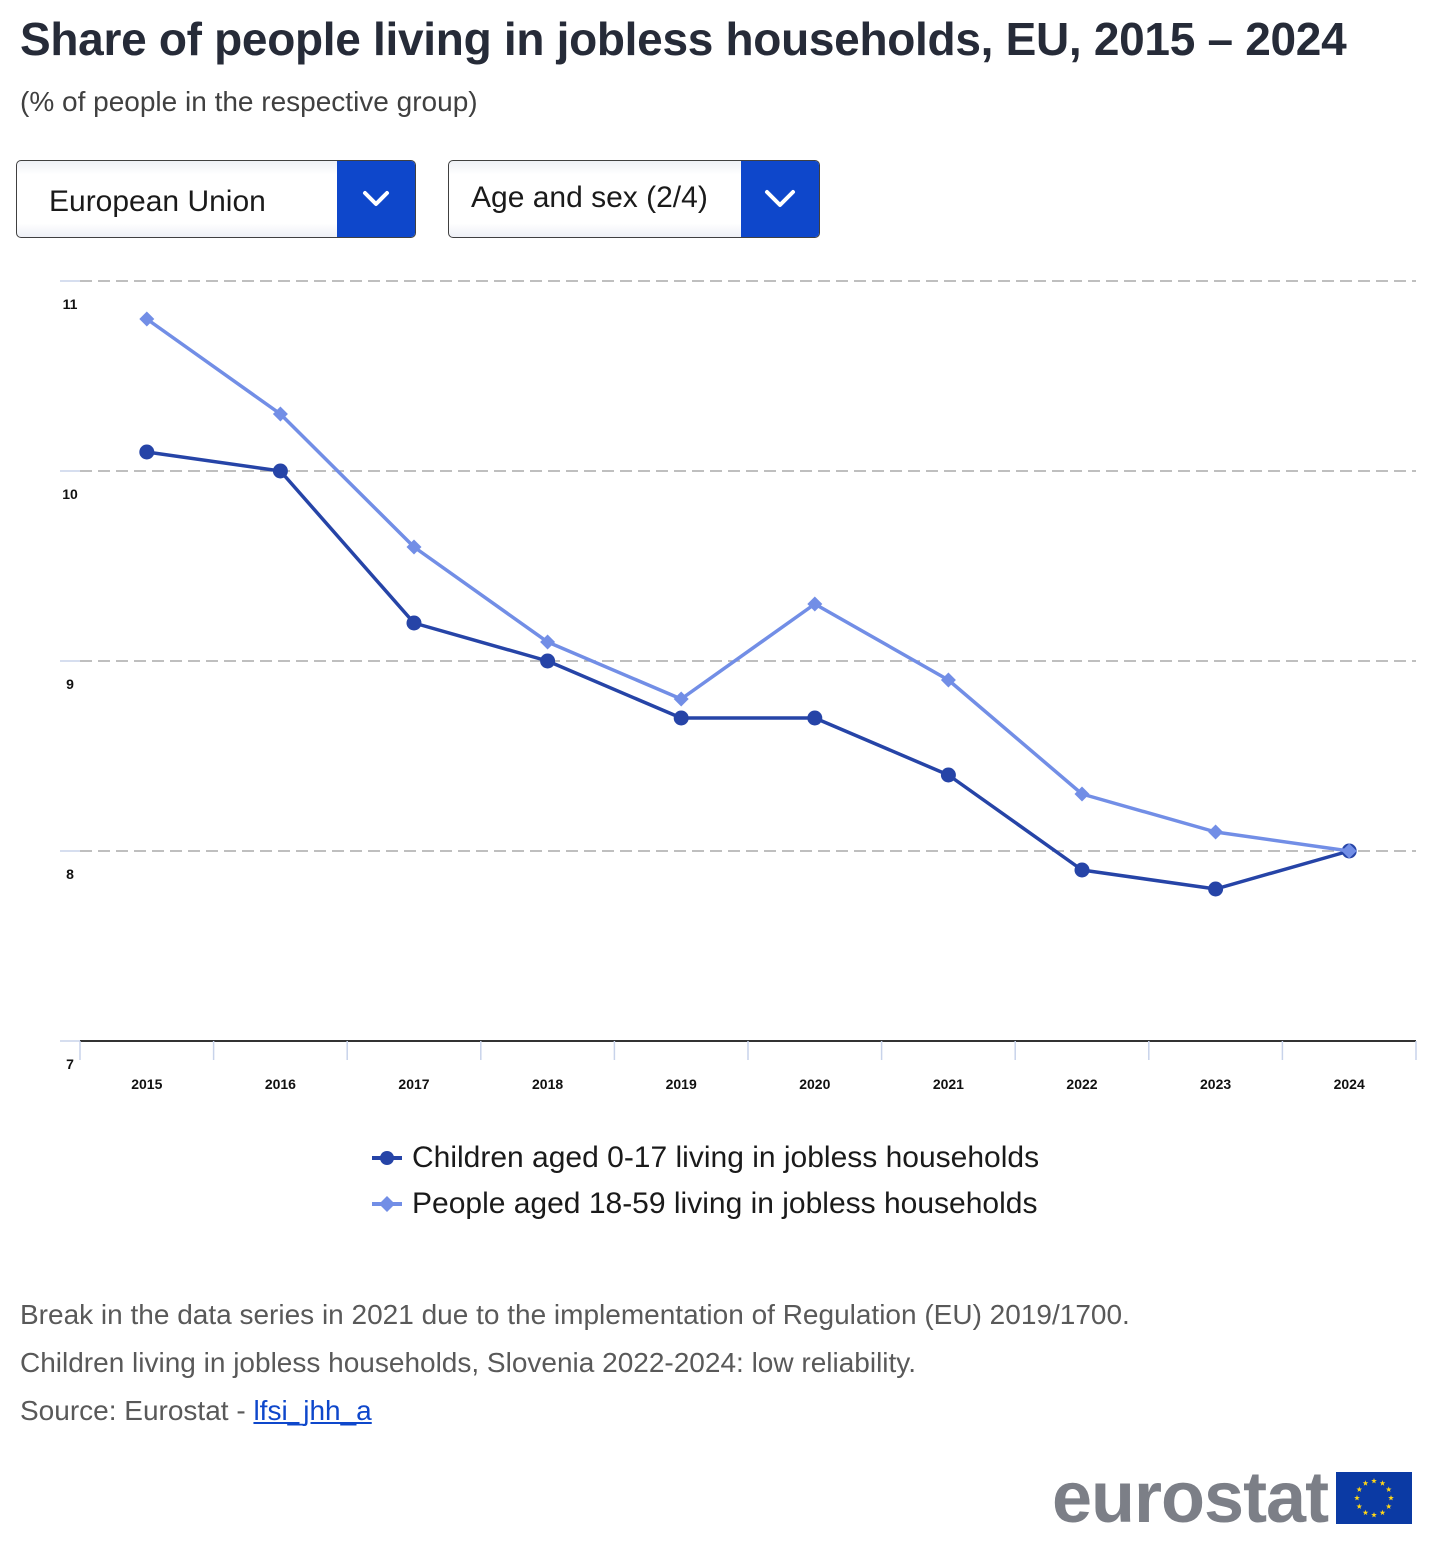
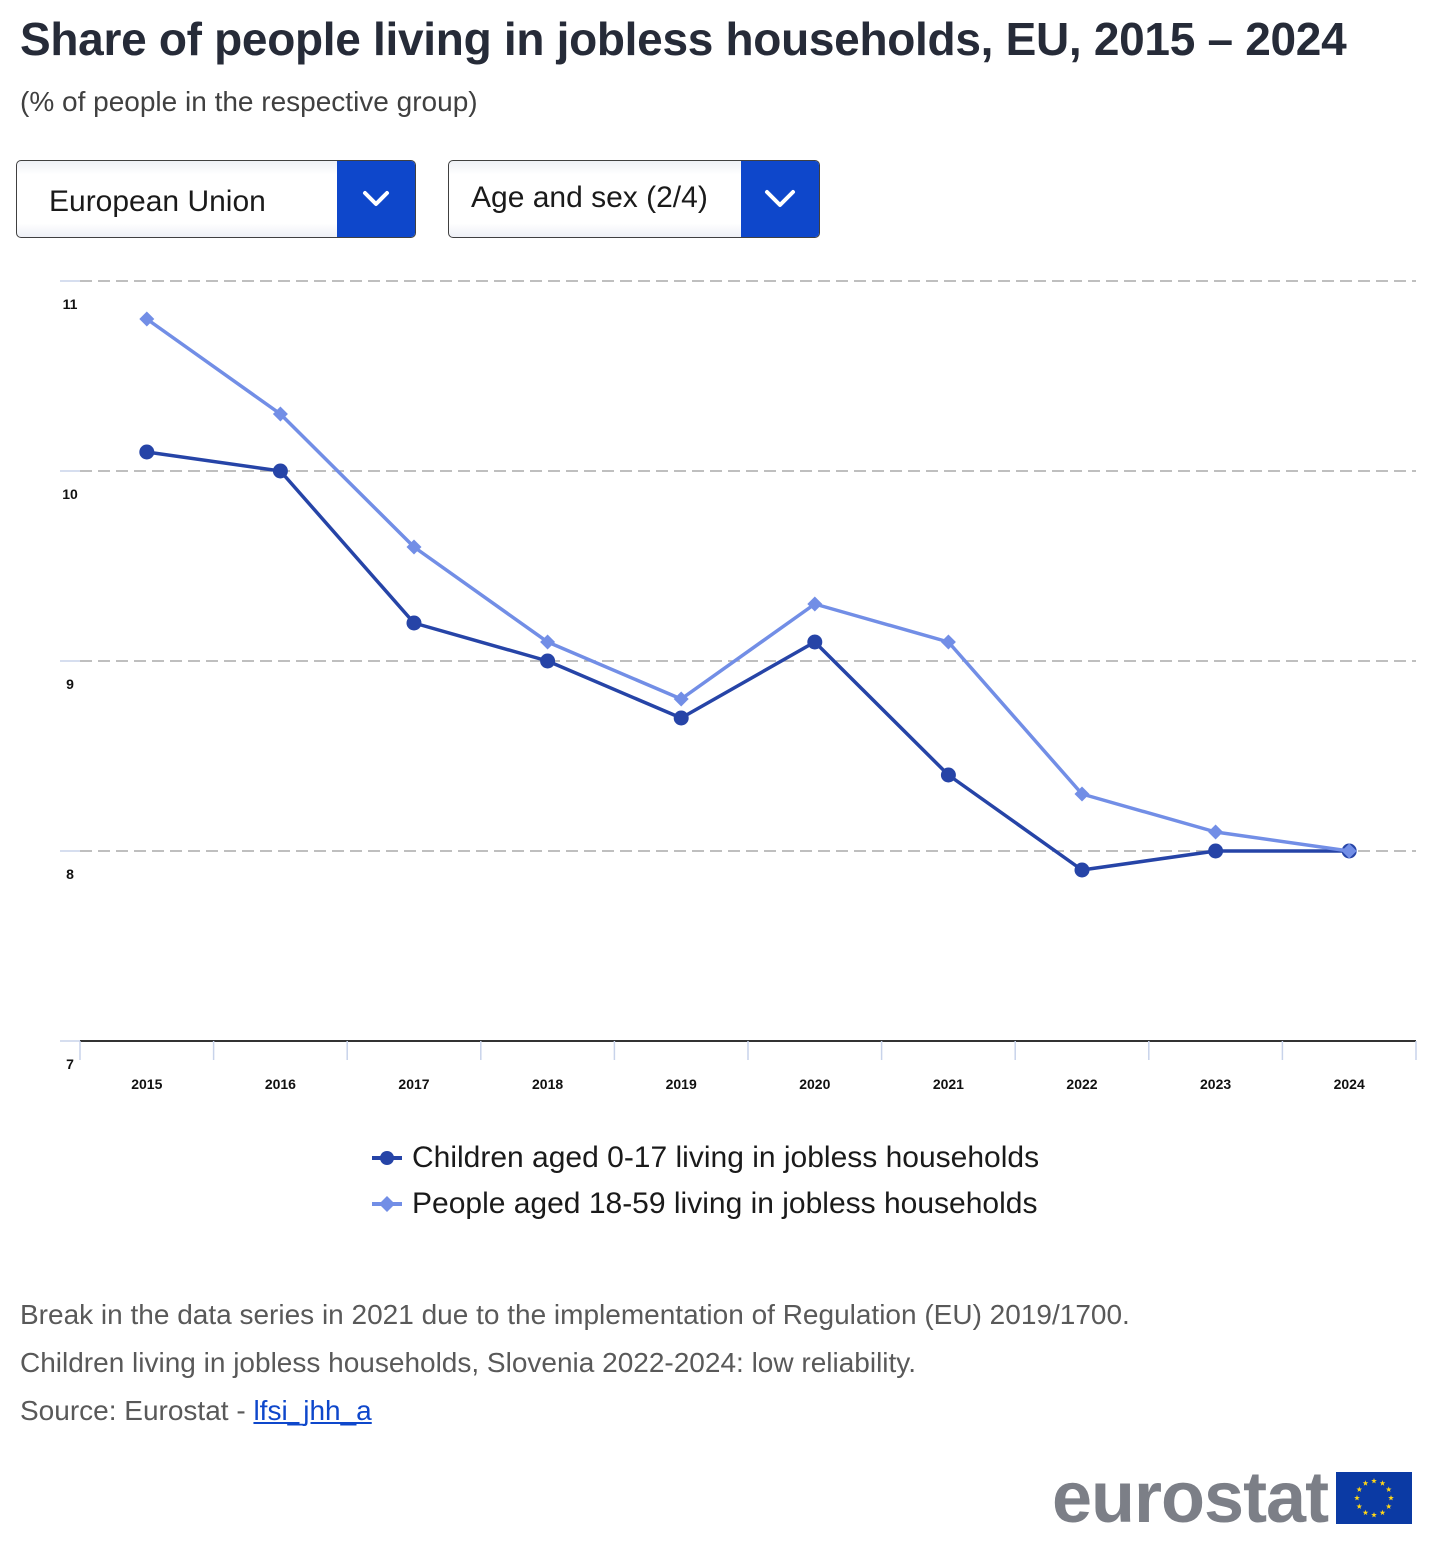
Children aged 0-17 living in jobless households/2020: 8.7 -> 9.1
People aged 18-59 living in jobless households/2021: 8.9 -> 9.1
Children aged 0-17 living in jobless households/2023: 7.8 -> 8.0
